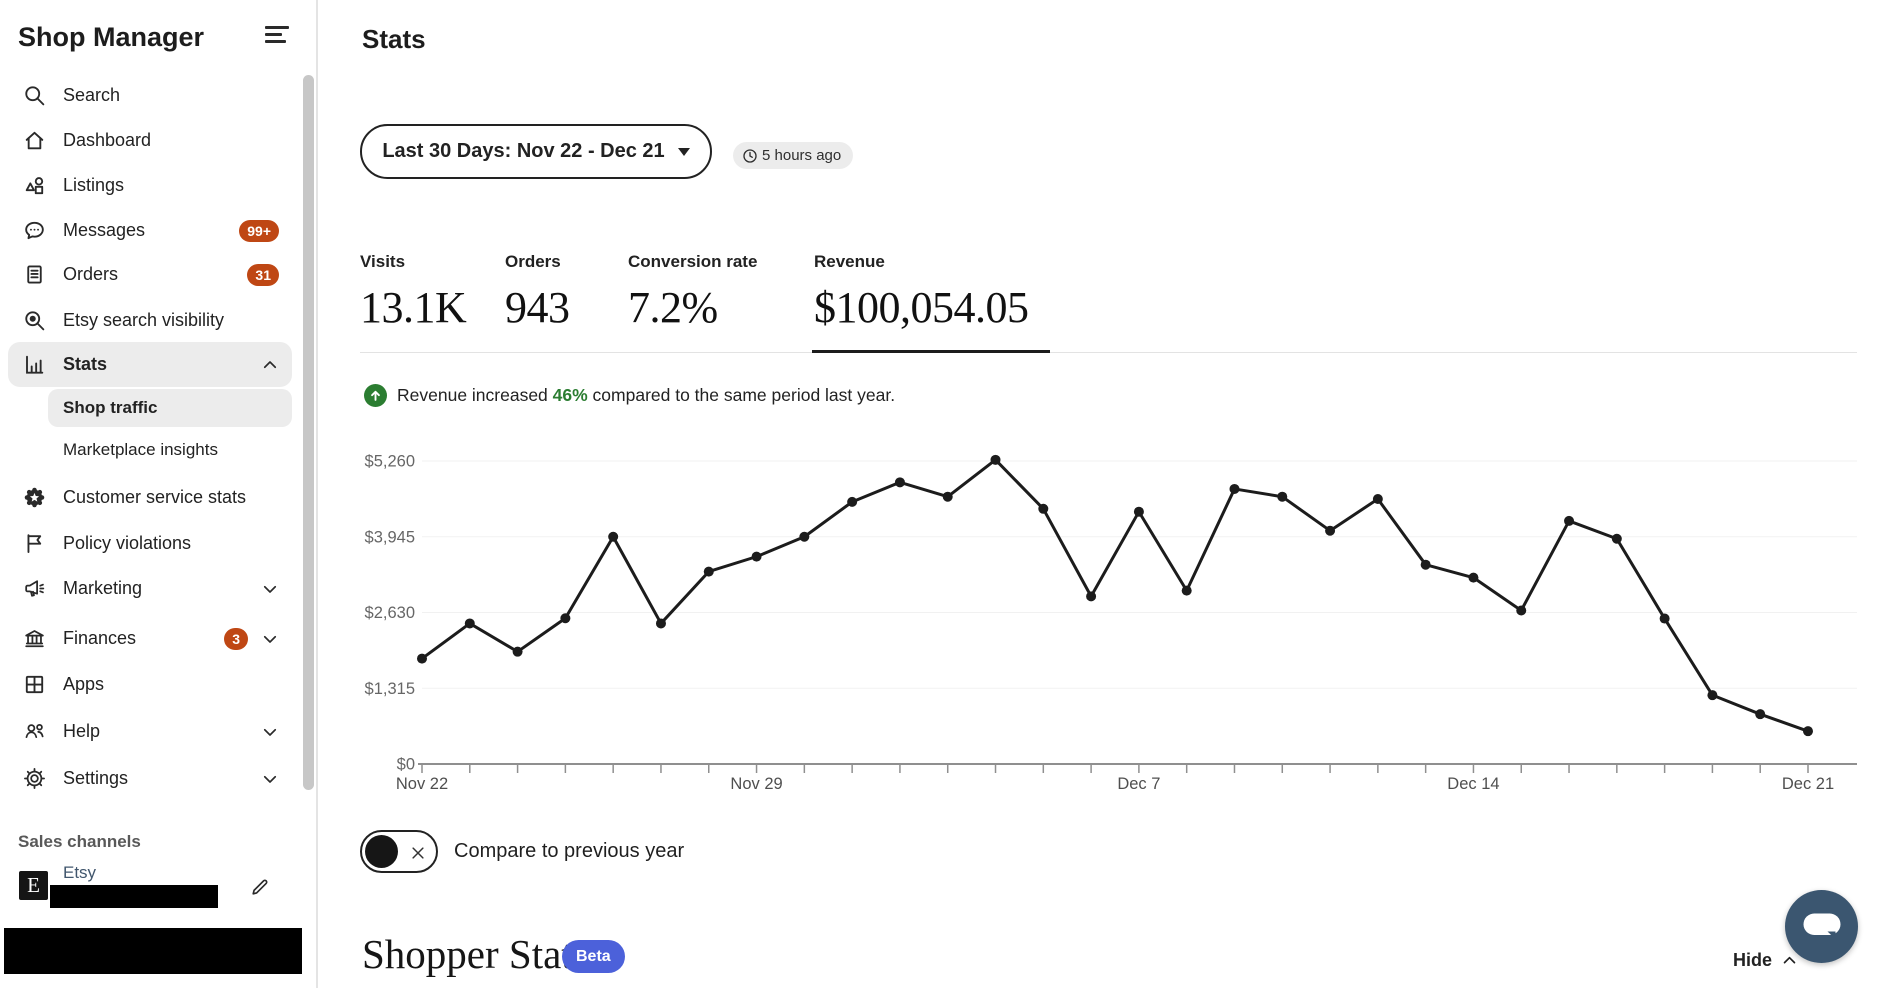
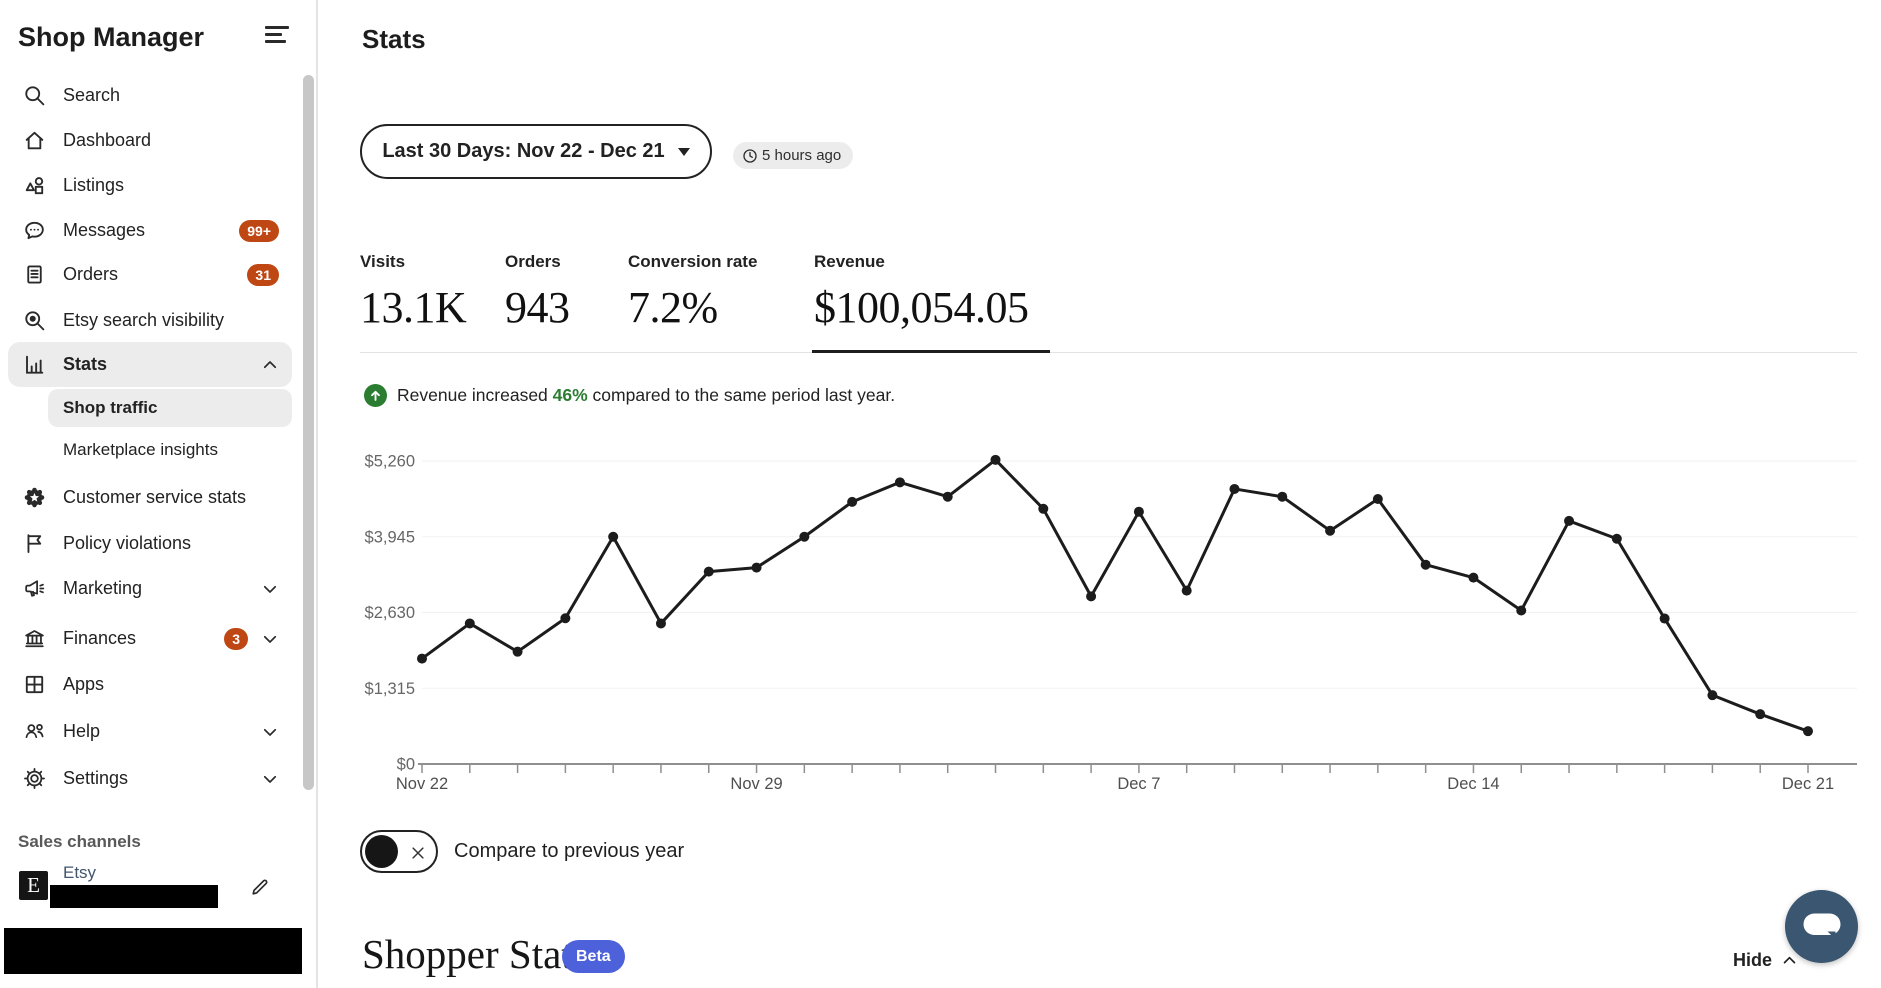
Nov 29: $3600 -> $3400
